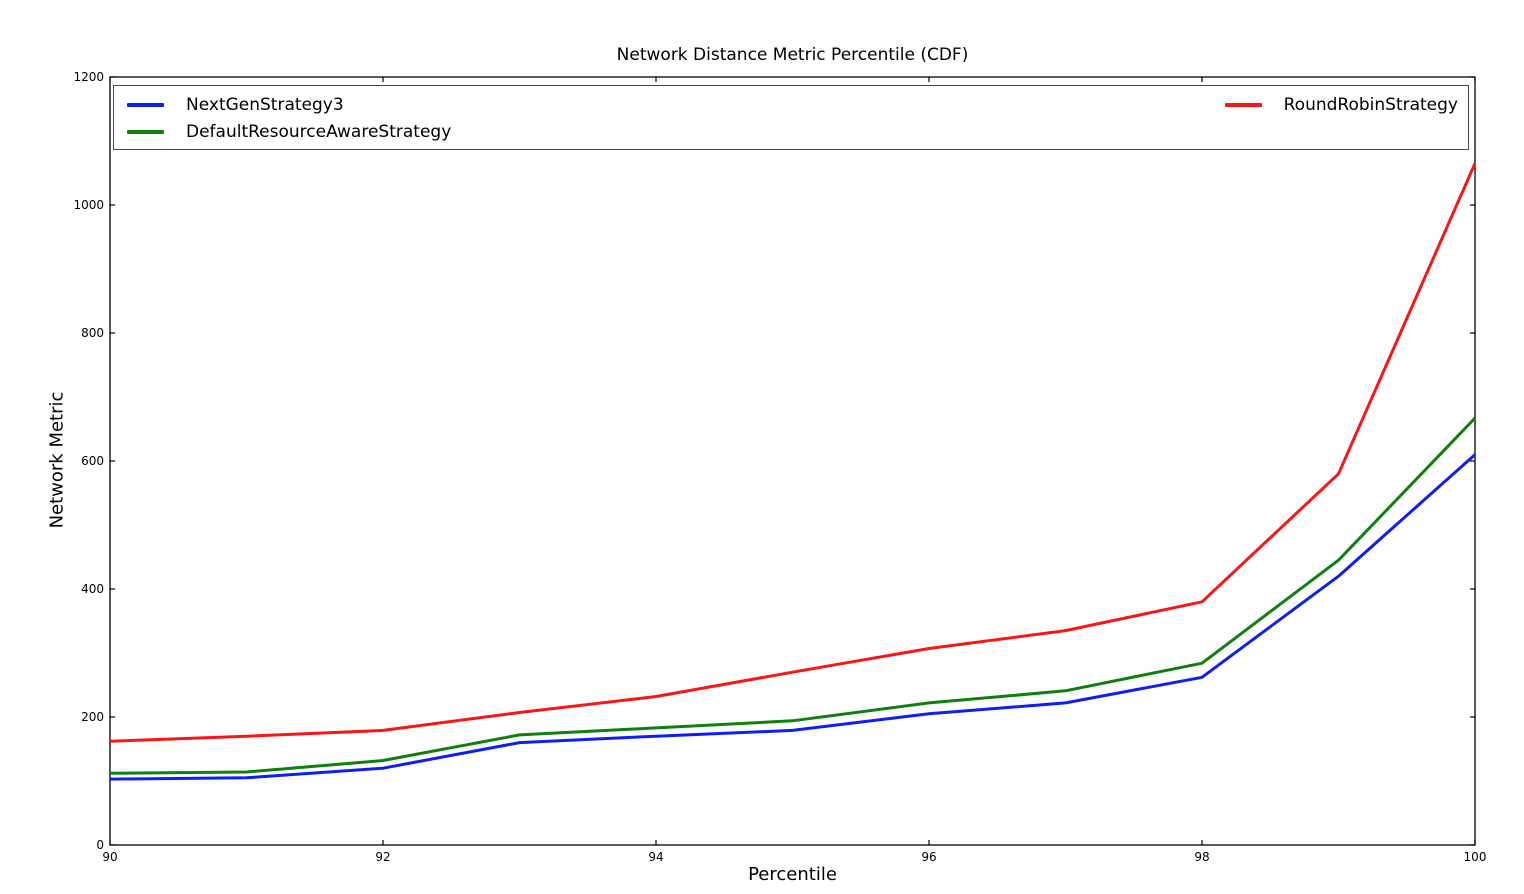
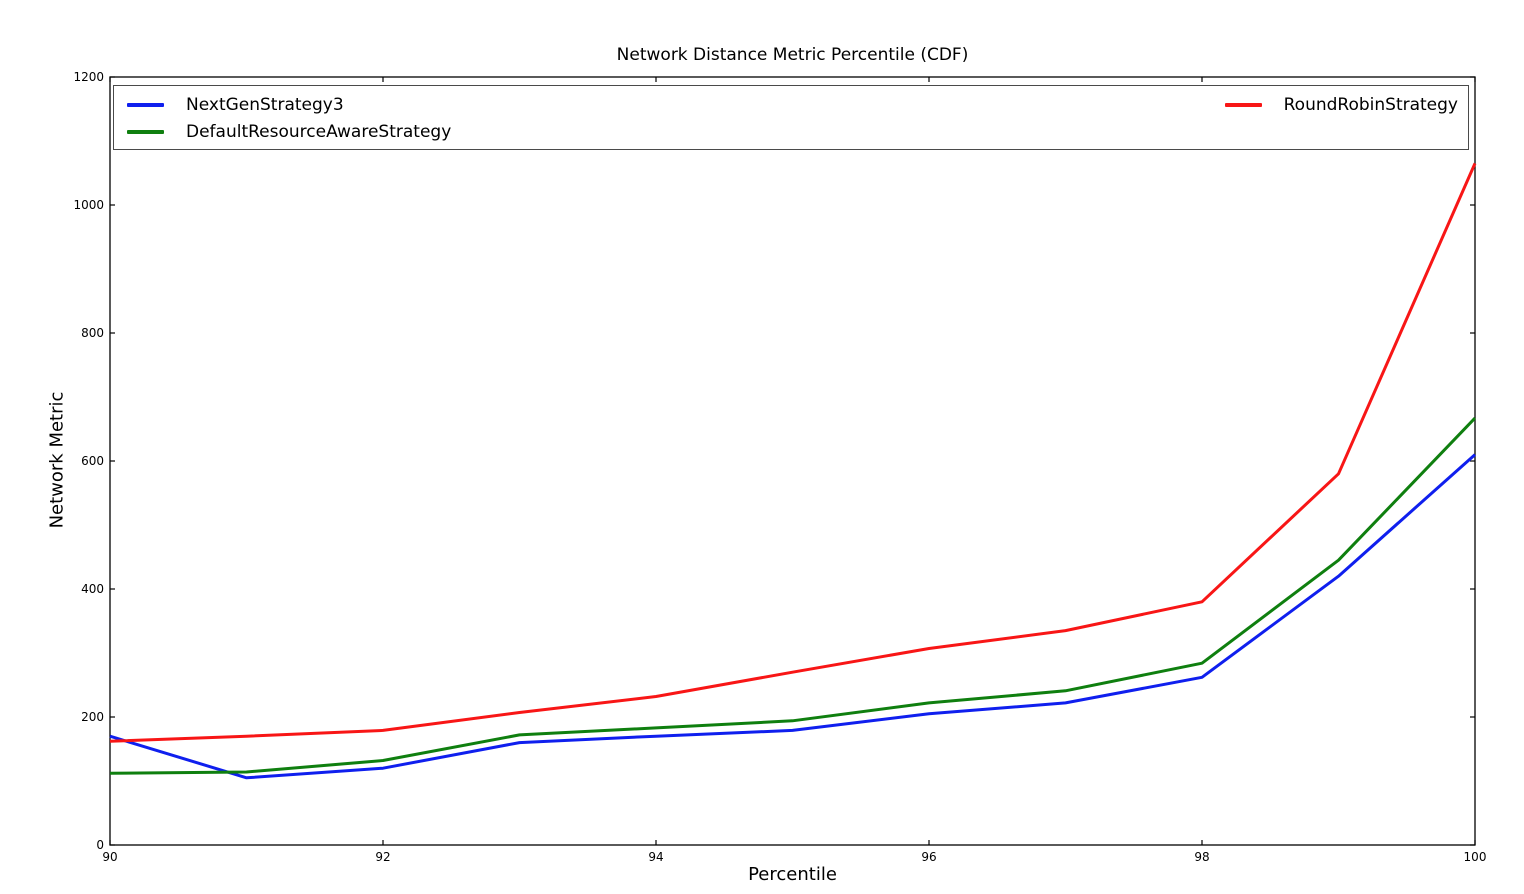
NextGenStrategy3/90: 100 -> 170
